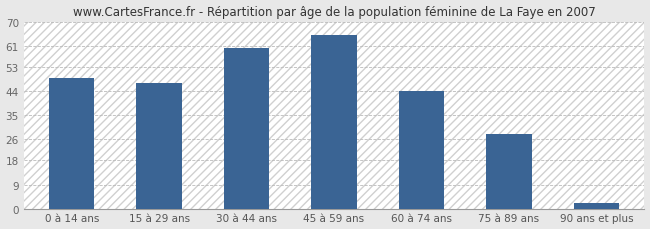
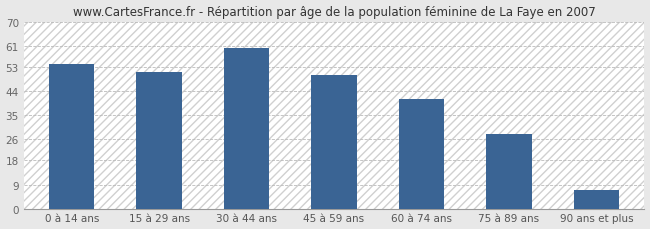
0 à 14 ans: 49 -> 54
15 à 29 ans: 47 -> 51
45 à 59 ans: 65 -> 50
60 à 74 ans: 44 -> 41
90 ans et plus: 2 -> 7
